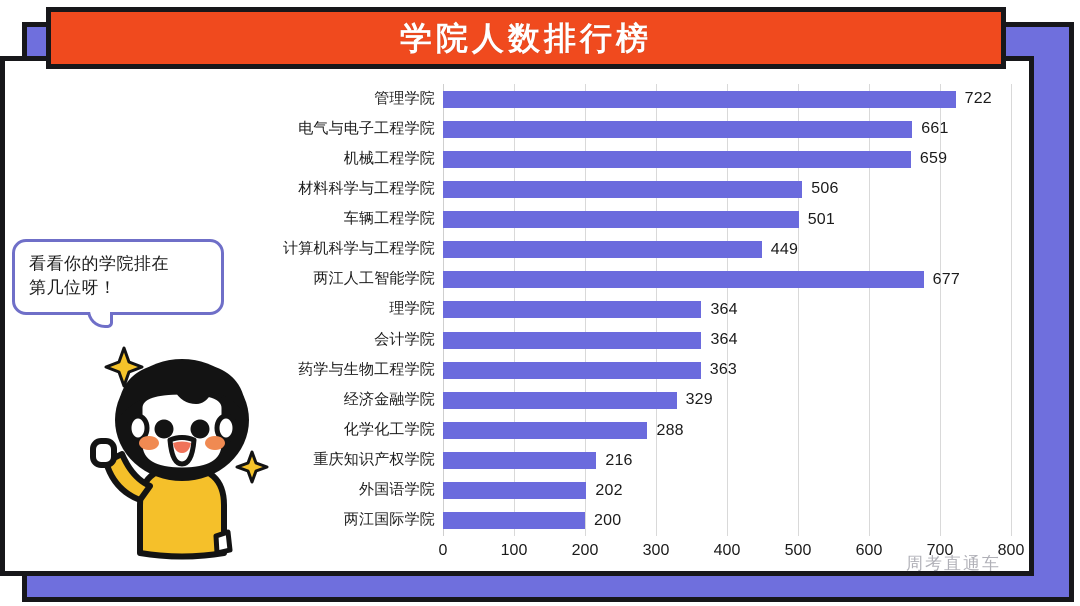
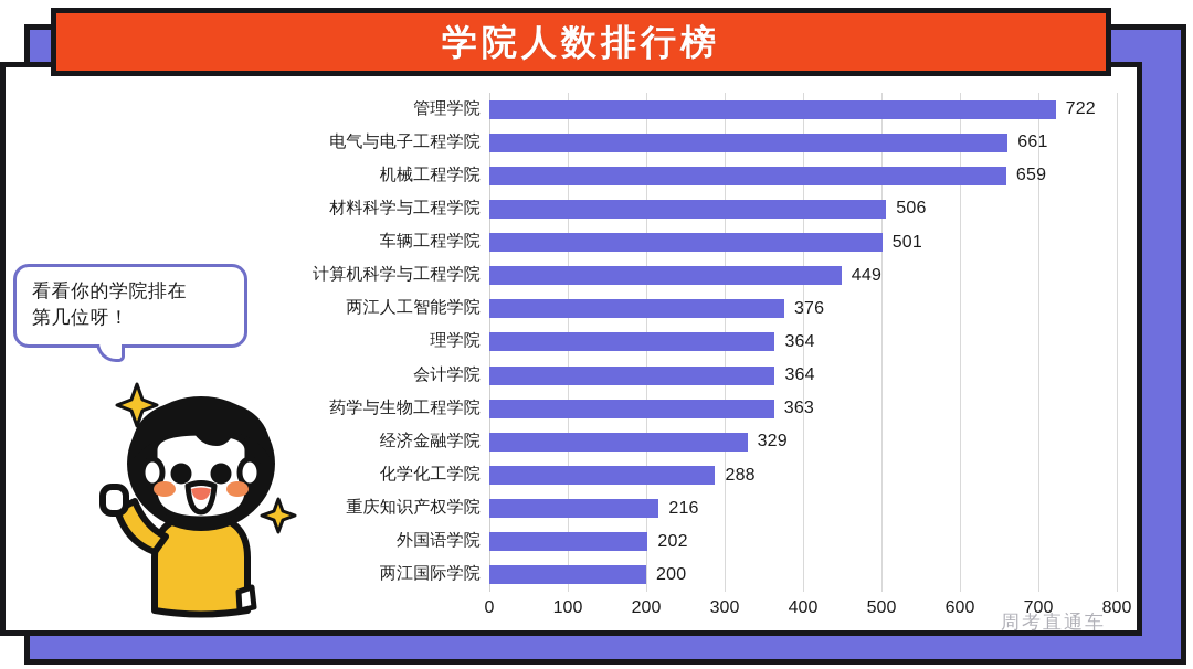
两江人工智能学院: 677 -> 376
